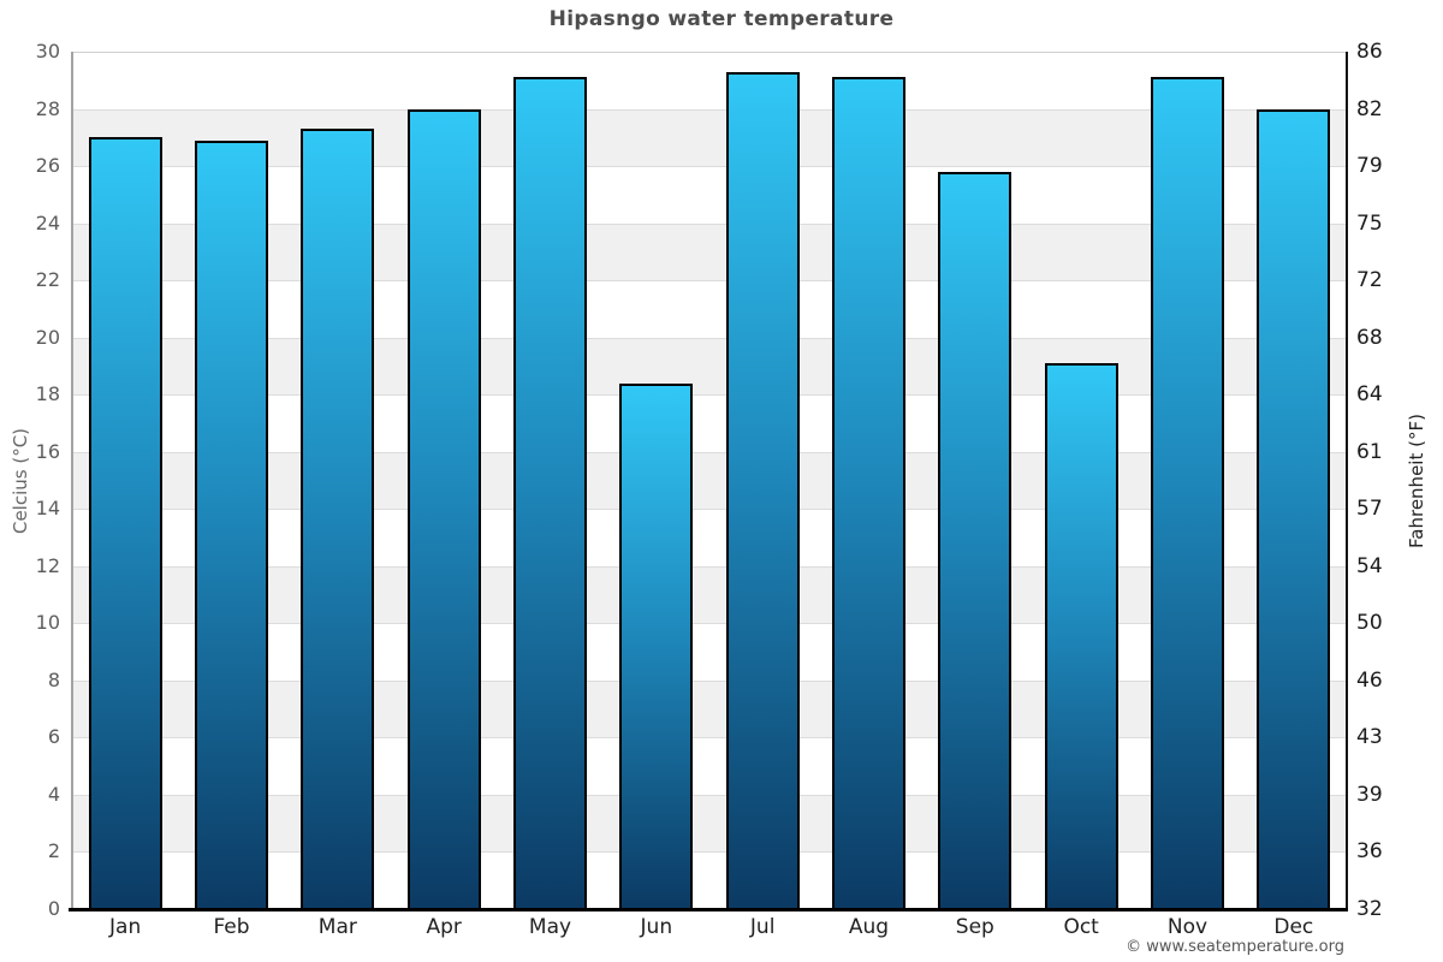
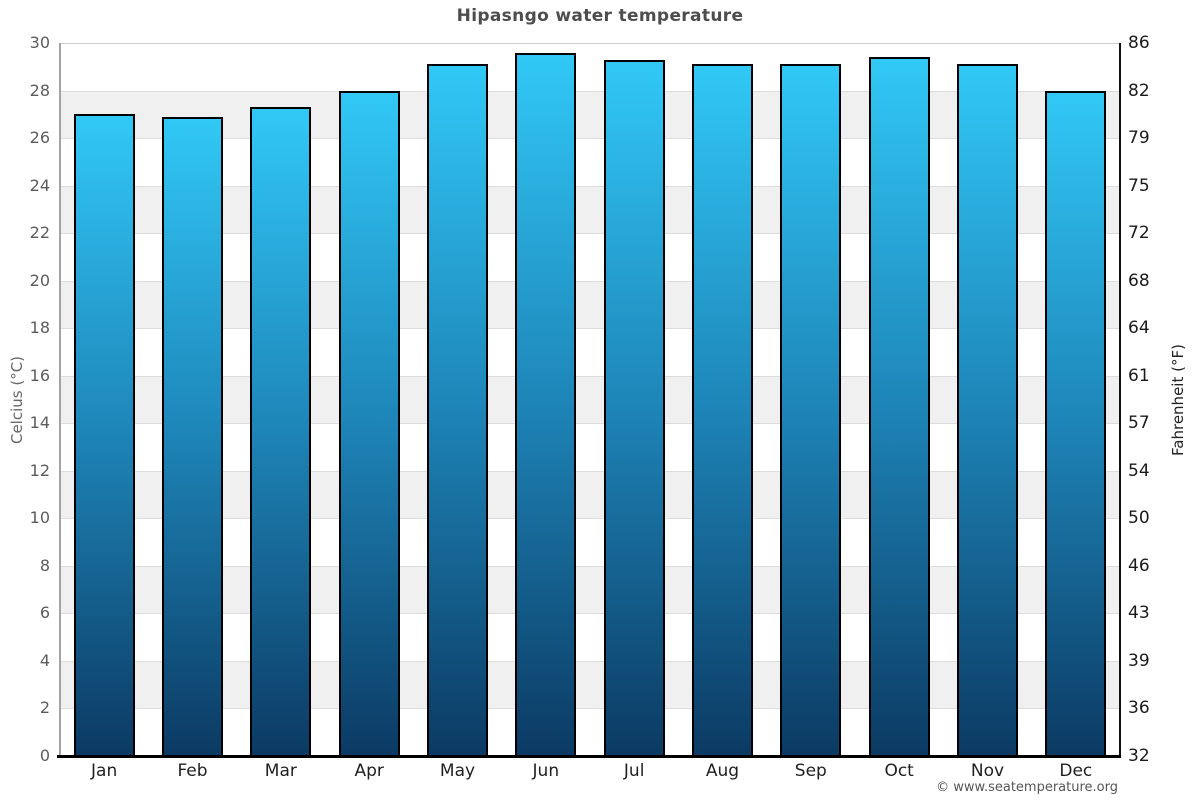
Jun: 18.4 -> 29.6
Sep: 25.8 -> 29.1
Oct: 19.1 -> 29.4
